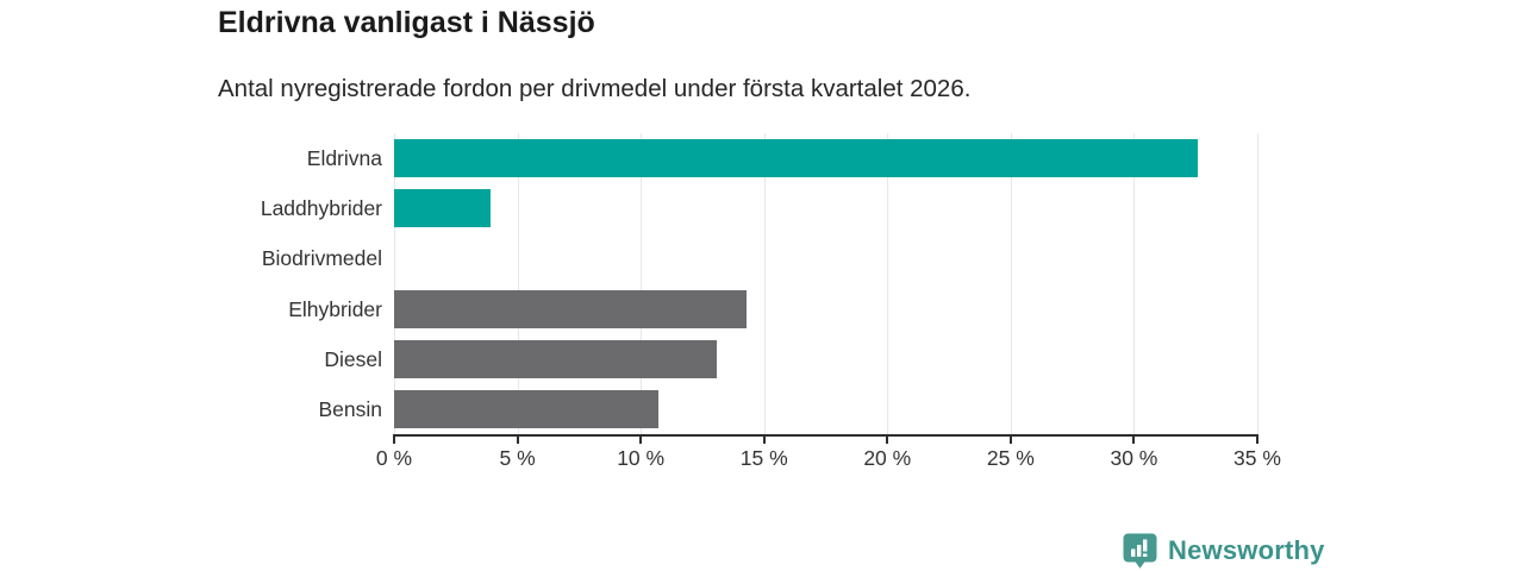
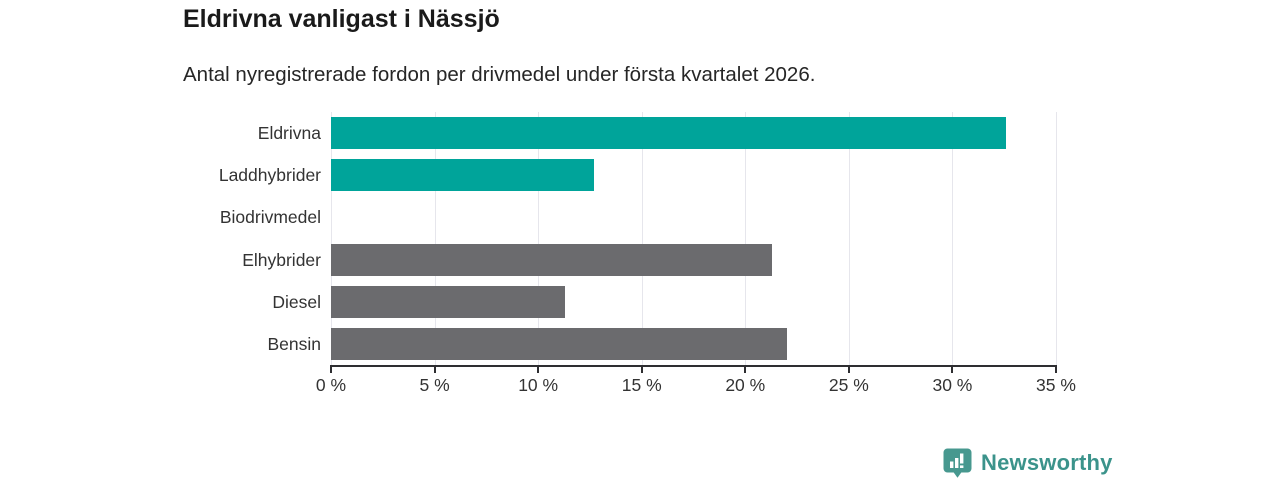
Laddhybrider: 3.9% -> 12.7%
Elhybrider: 14.3% -> 21.3%
Diesel: 13.1% -> 11.3%
Bensin: 10.7% -> 22.0%
